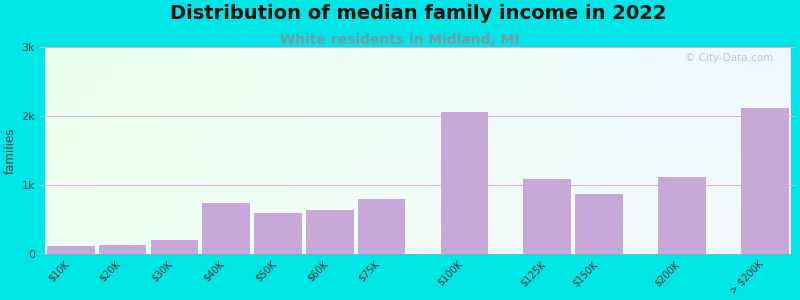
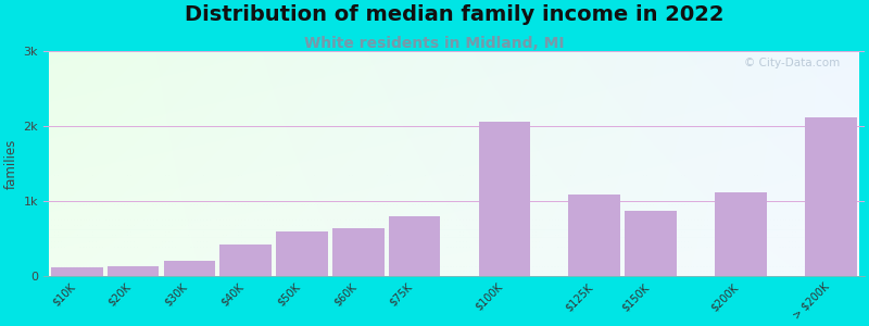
$40K: 0.74k -> 0.42k
